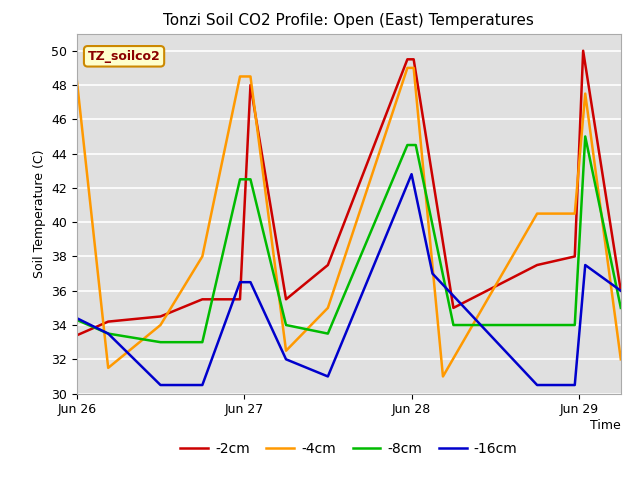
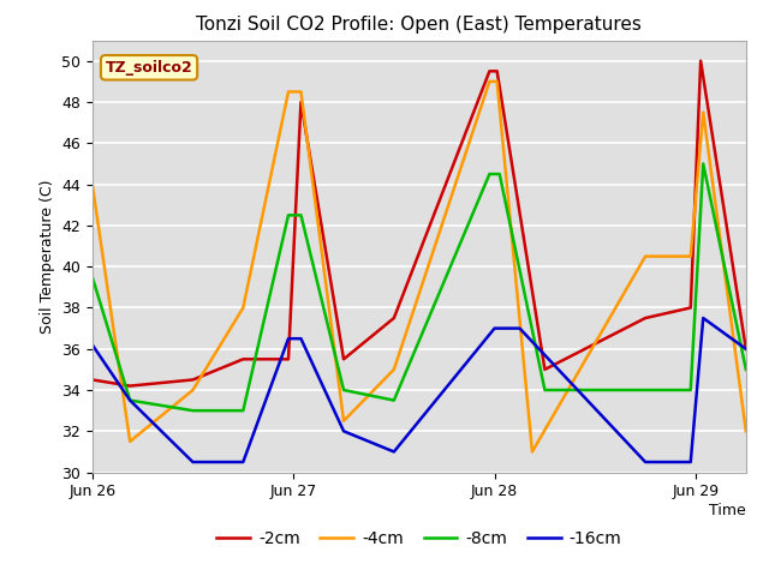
-2cm/Jun 26: 33.4 -> 34.5
-4cm/Jun 26: 48.3 -> 44.0
-8cm/Jun 26: 34.3 -> 39.5
-16cm/Jun 26: 34.4 -> 36.2
-16cm/Jun 28: 42.8 -> 37.0
